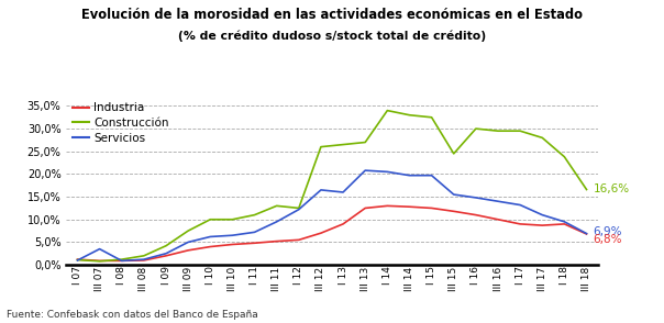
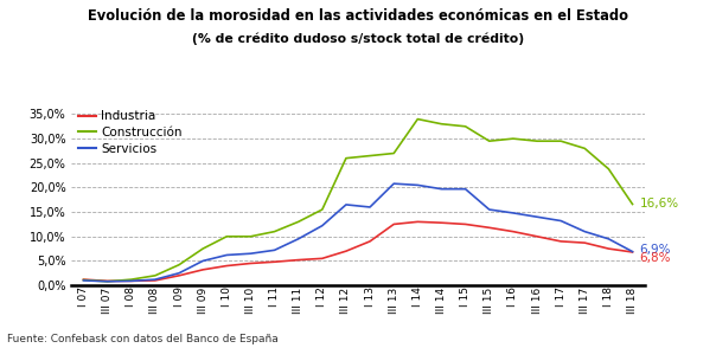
Servicios/III 07: 3,5% -> 0,8%
Construcción/I 12: 12,5% -> 15,5%
Construcción/III 15: 24,5% -> 29,5%
Industria/I 18: 9,0% -> 7,5%
